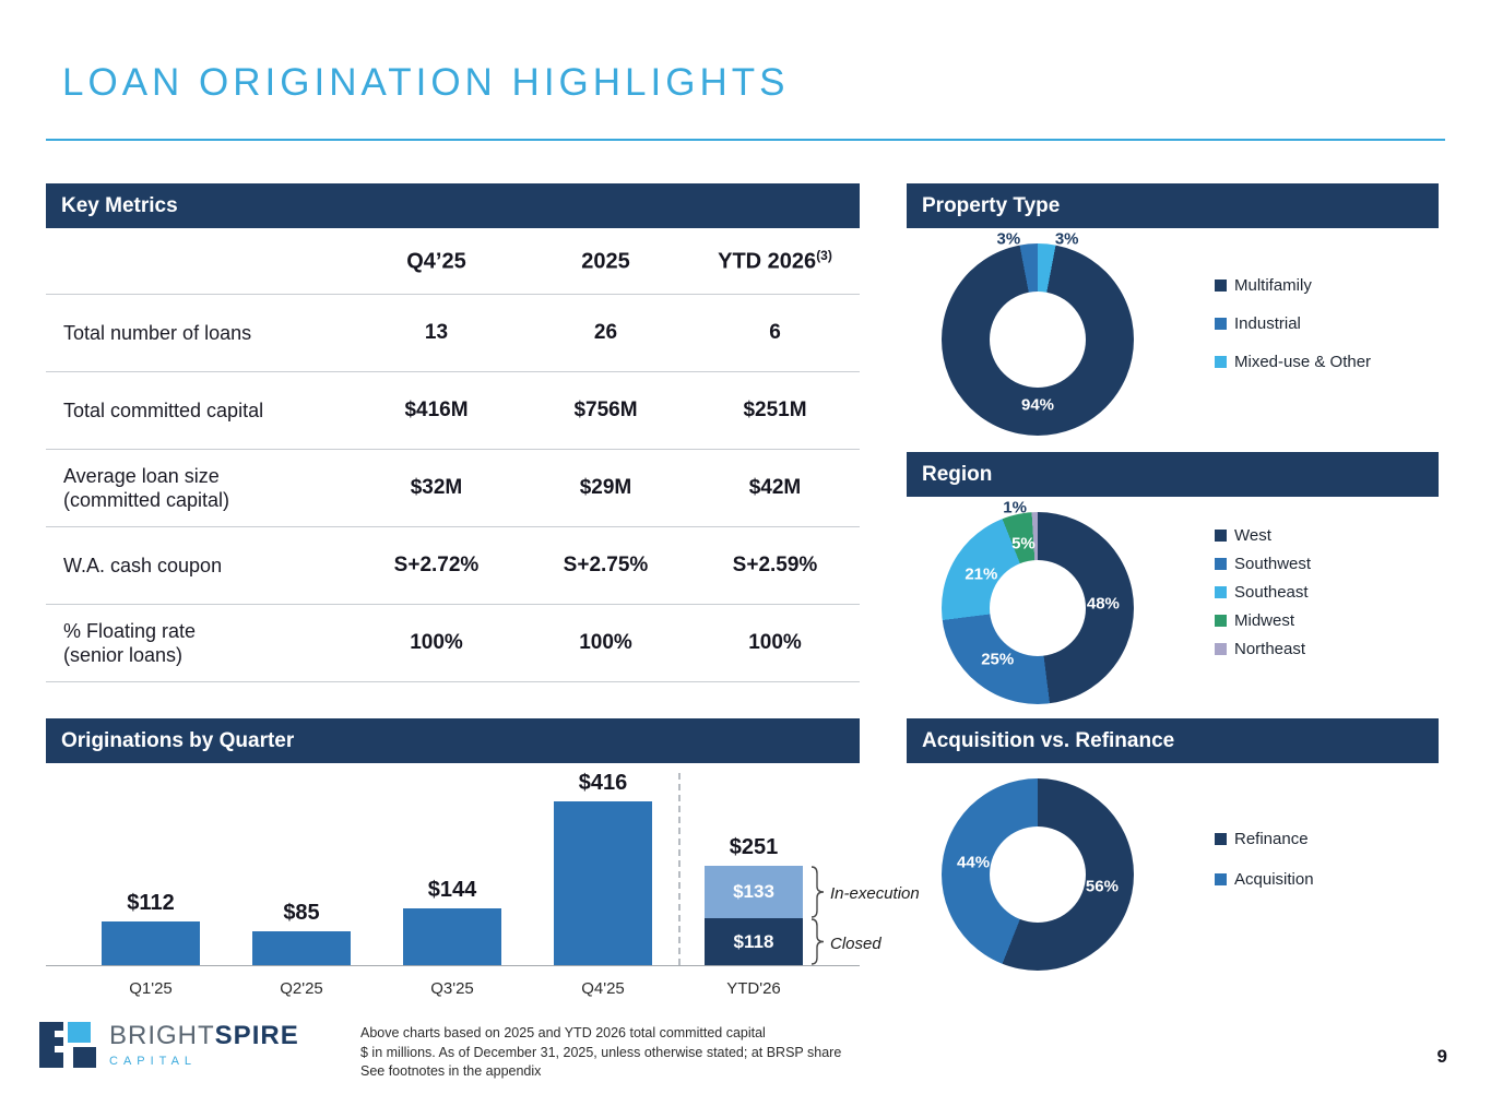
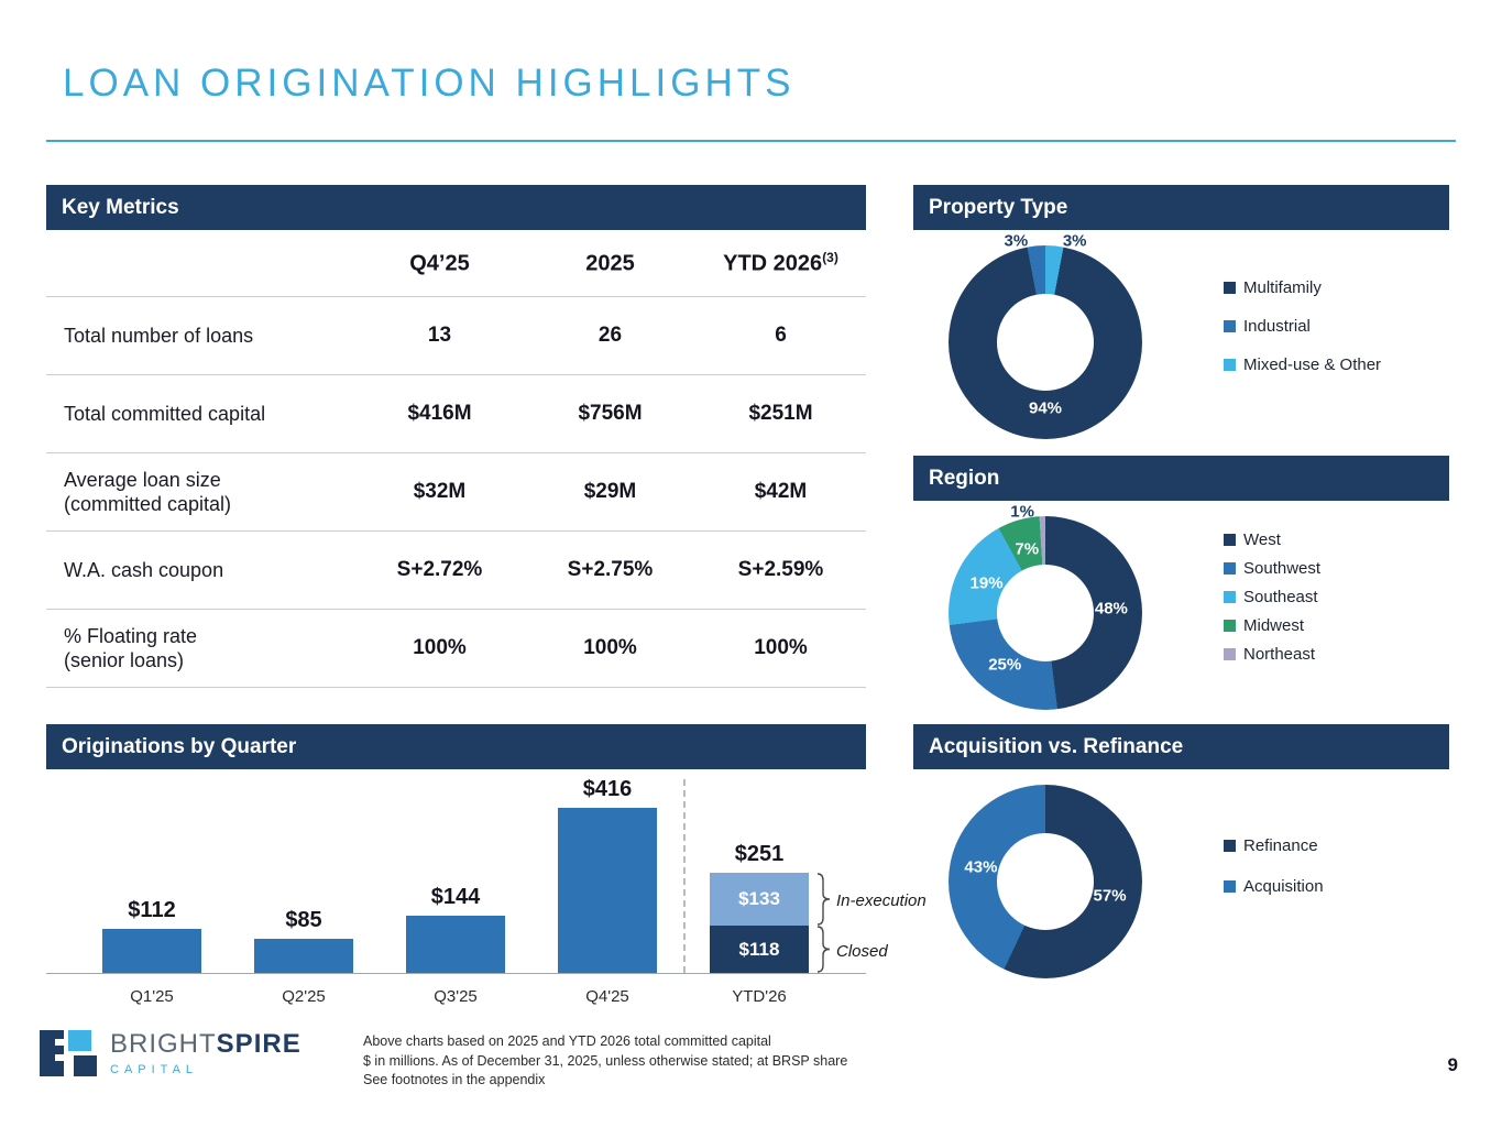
Region/Southeast: 21% -> 19%
Region/Midwest: 5% -> 7%
Acquisition vs. Refinance/Refinance: 56% -> 57%
Acquisition vs. Refinance/Acquisition: 44% -> 43%
